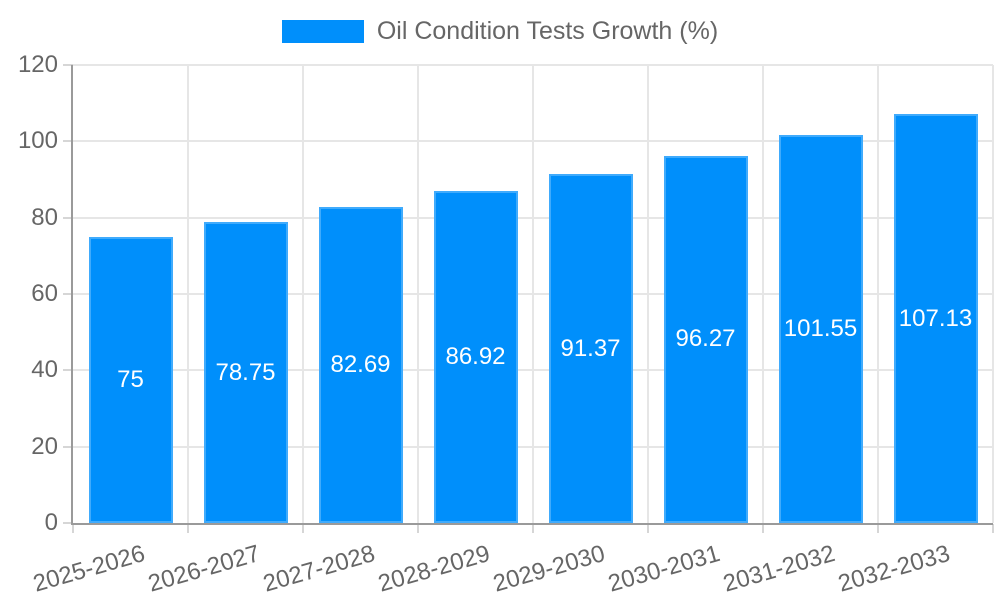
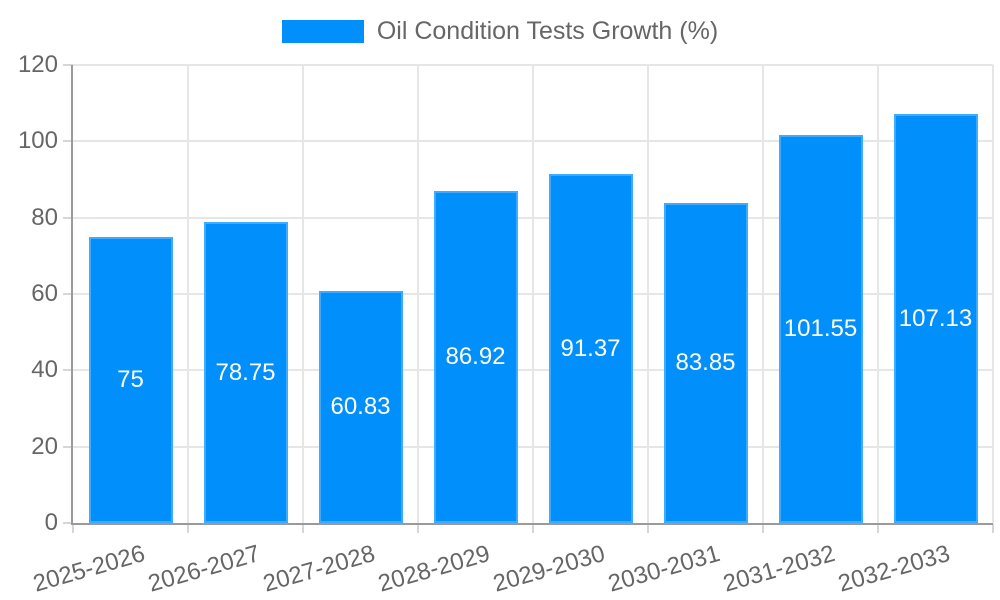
2027-2028: 82.69 -> 60.83
2030-2031: 96.27 -> 83.85
